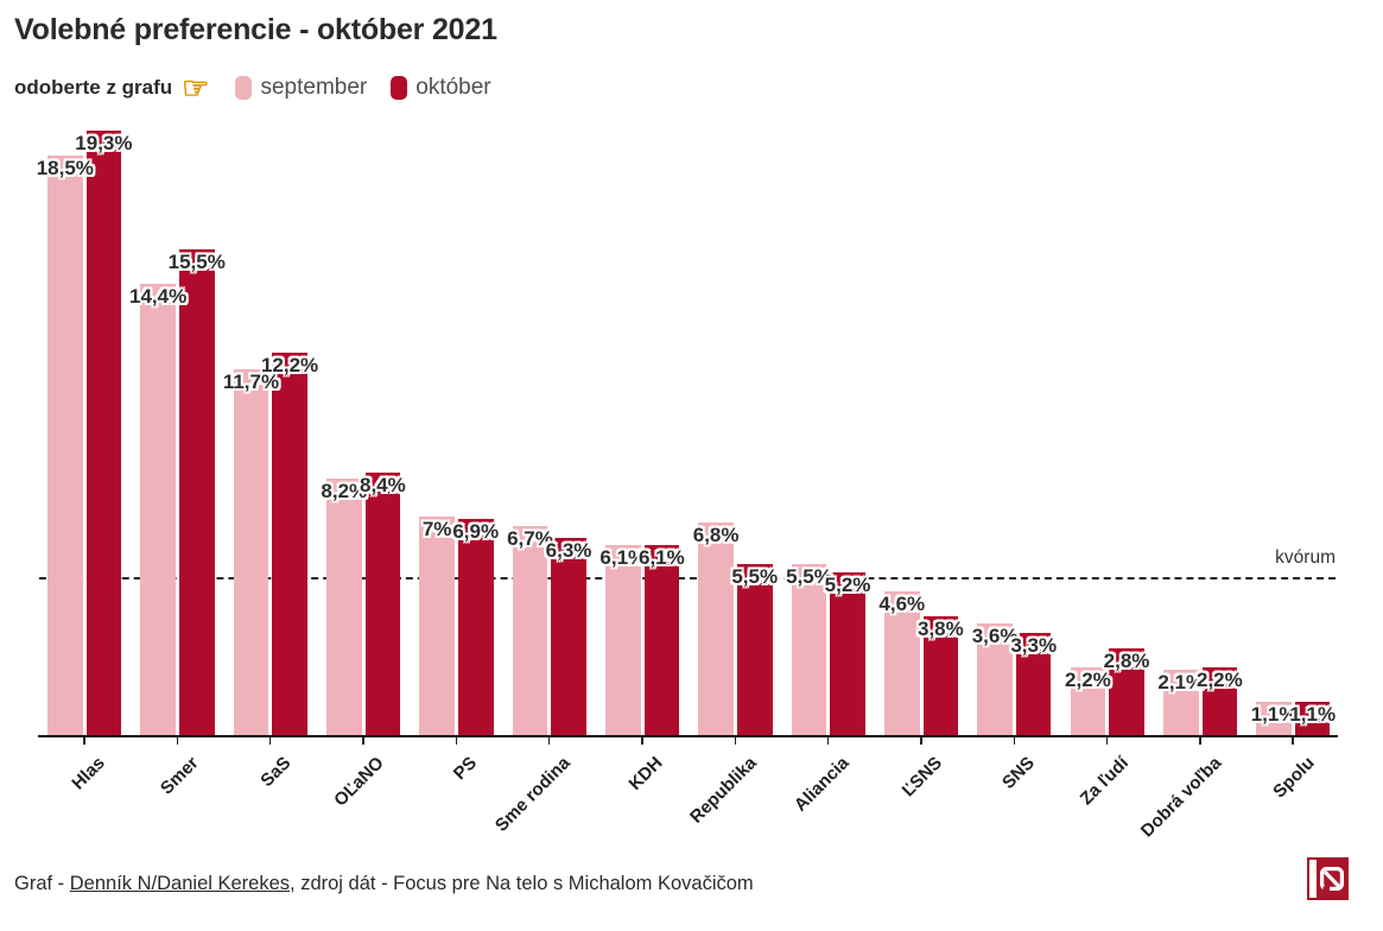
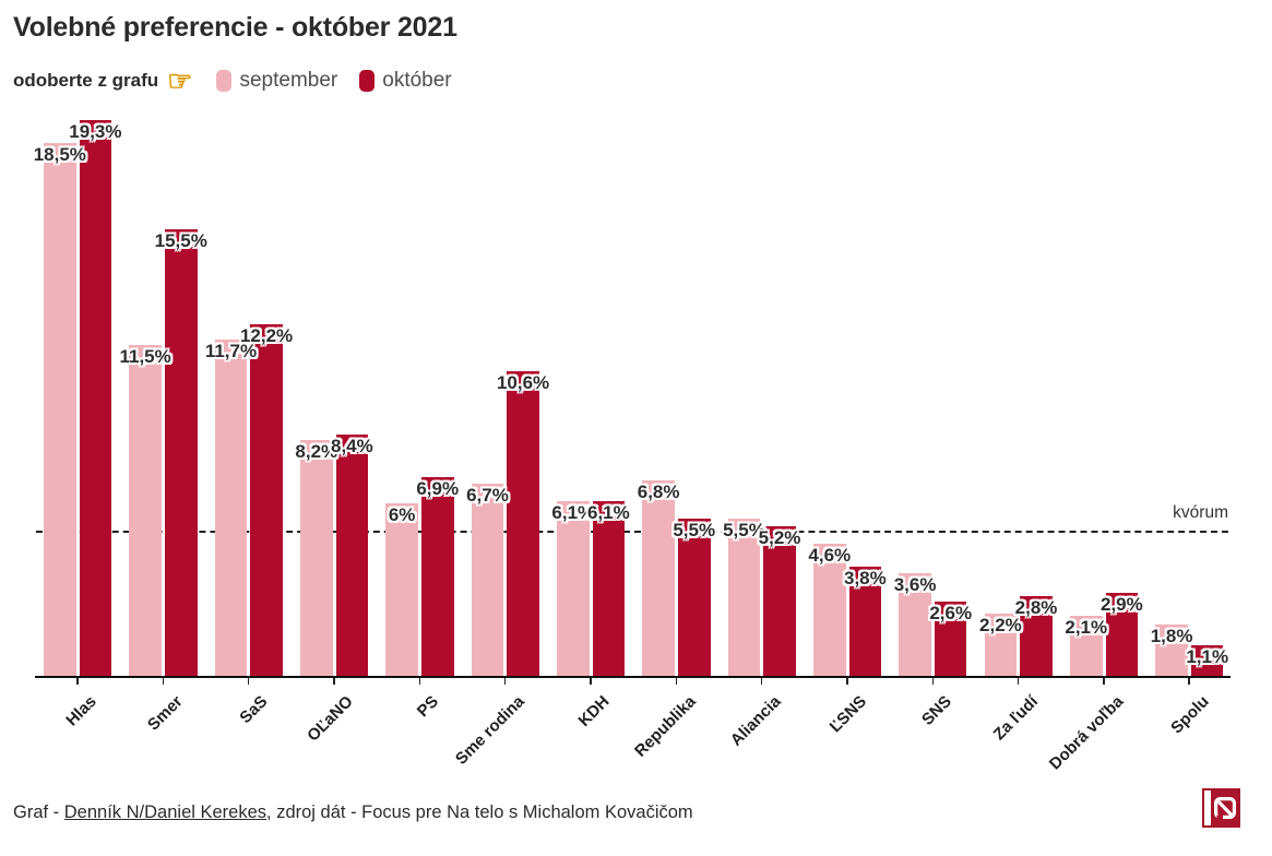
september/Smer: 14,4% -> 11,5%
september/PS: 7% -> 6%
október/Sme rodina: 6,3% -> 10,6%
október/SNS: 3,3% -> 2,6%
október/Dobrá voľba: 2,2% -> 2,9%
september/Spolu: 1,1% -> 1,8%
